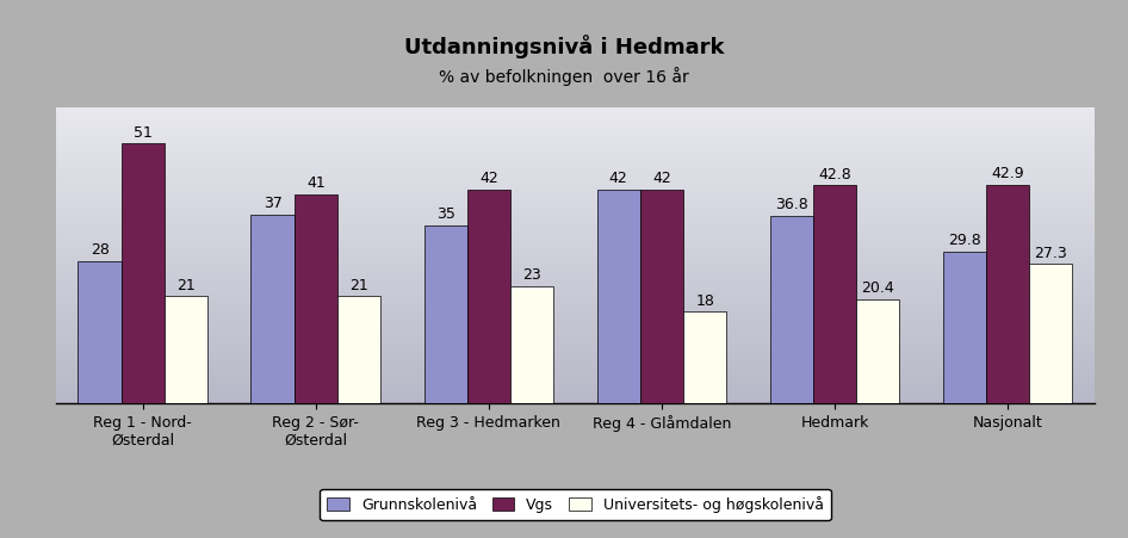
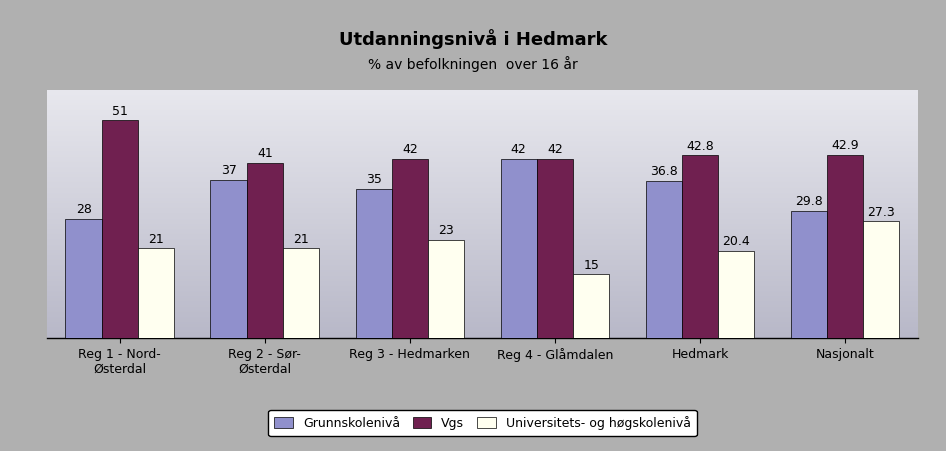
Universitets- og høgskolenivå/Reg 4 - Glåmdalen: 18 -> 15
